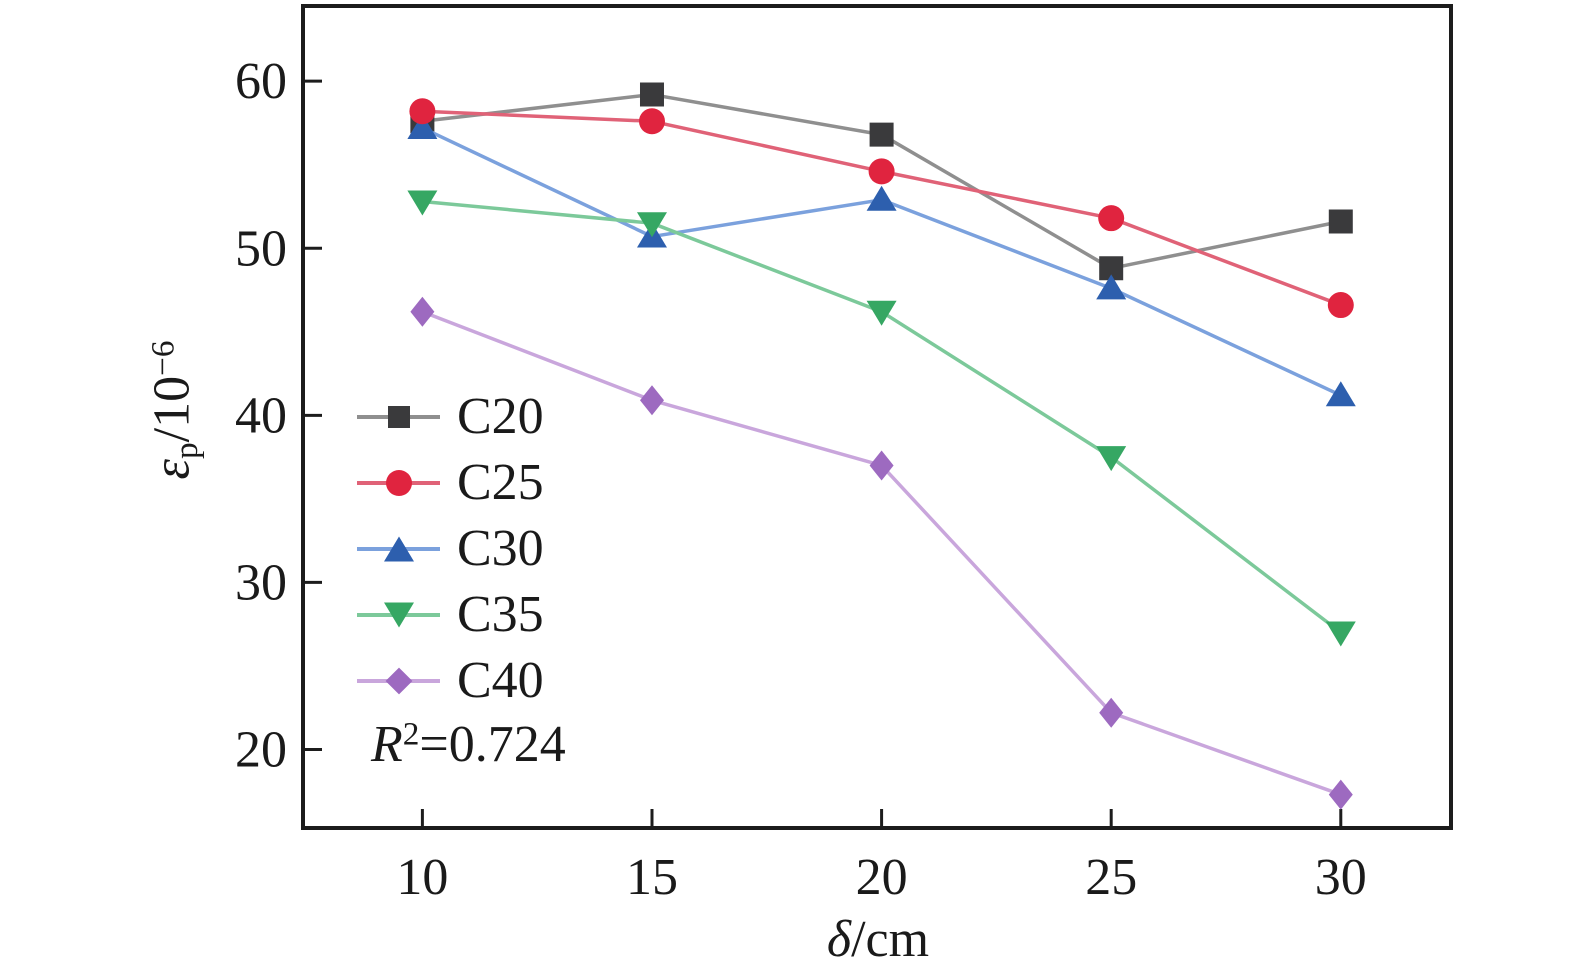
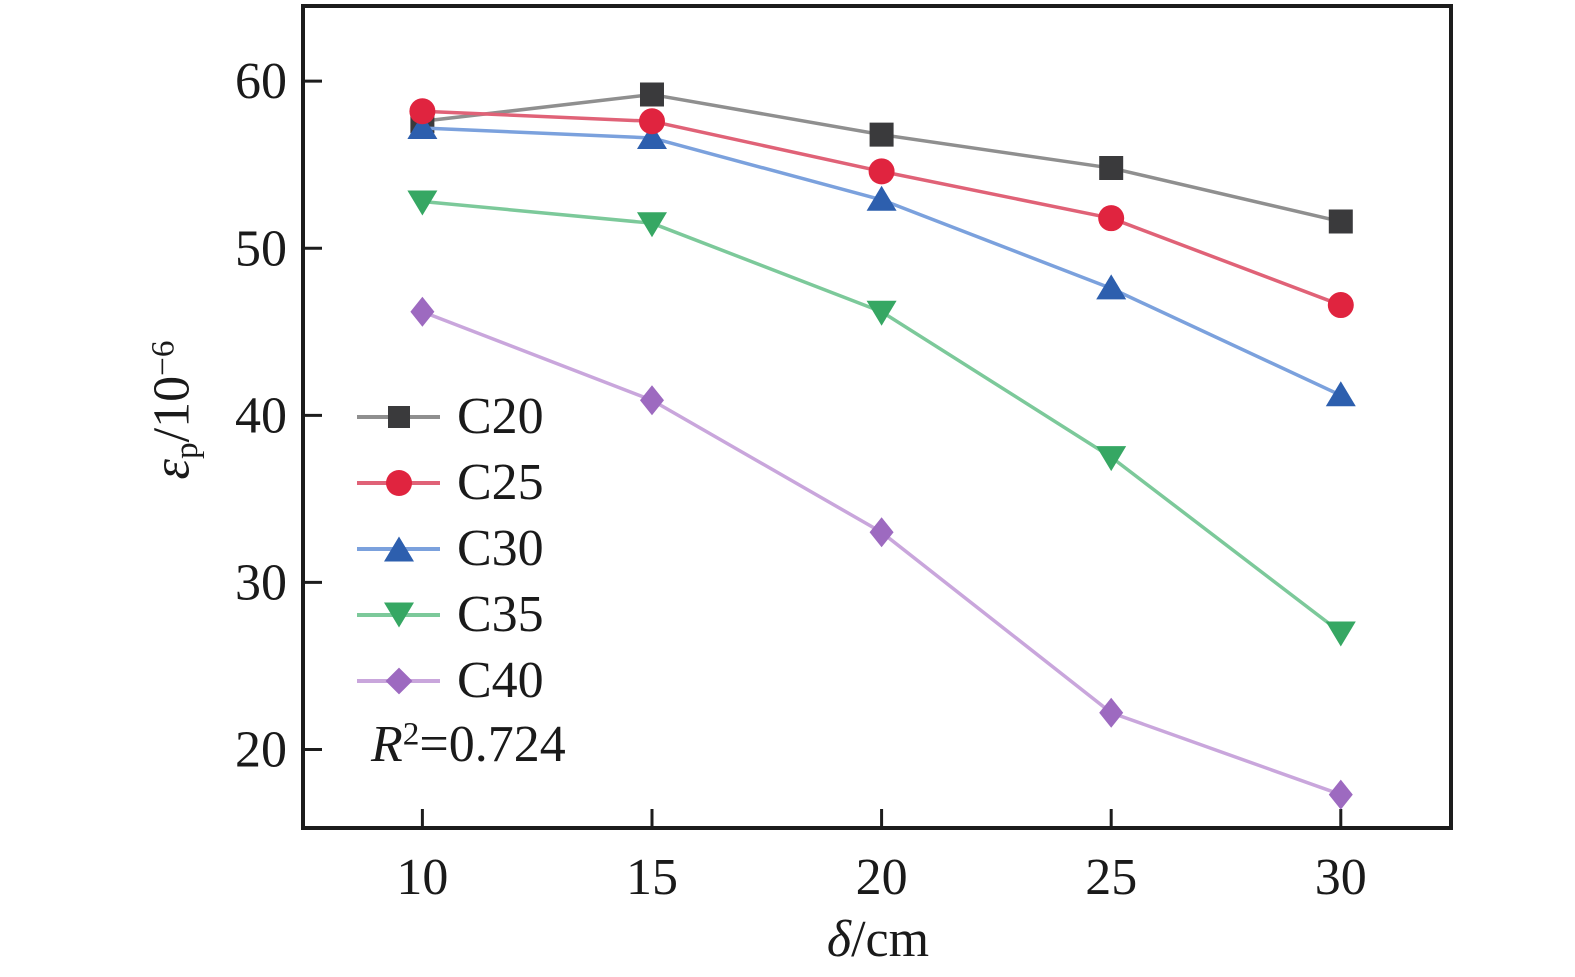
C30/15: 50.7 -> 56.6
C40/20: 37.0 -> 33.0
C20/25: 48.8 -> 54.8
